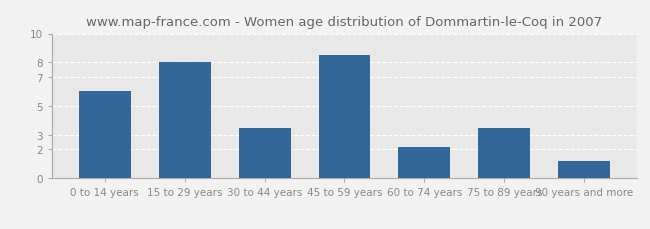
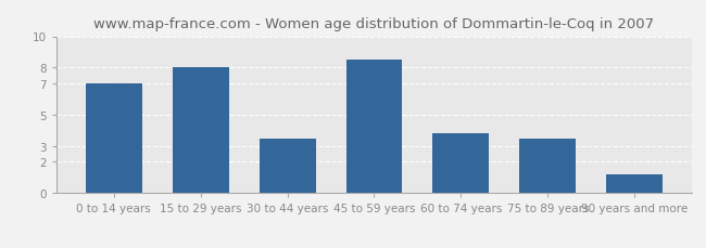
0 to 14 years: 6.0 -> 7.0
60 to 74 years: 2.2 -> 3.8
